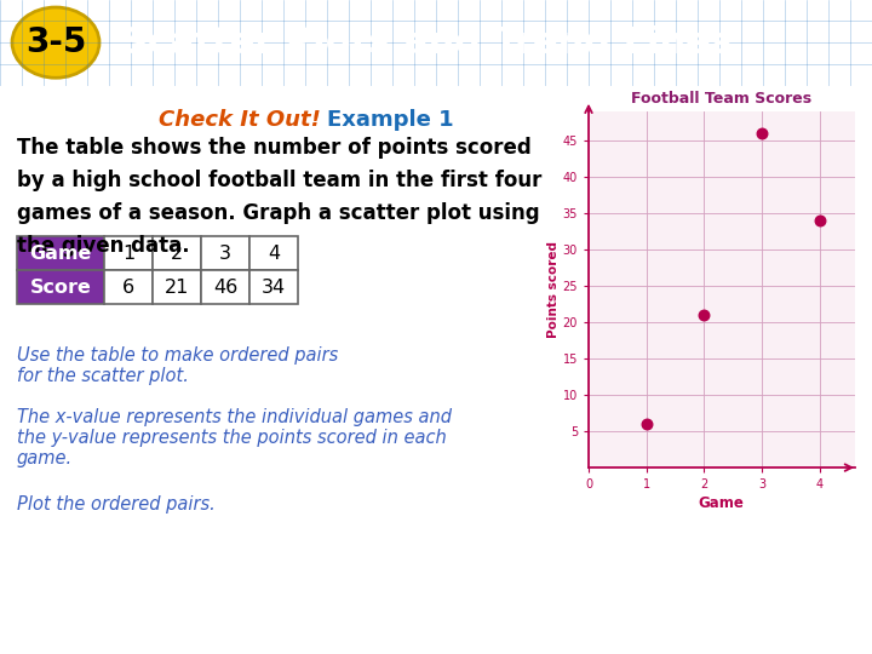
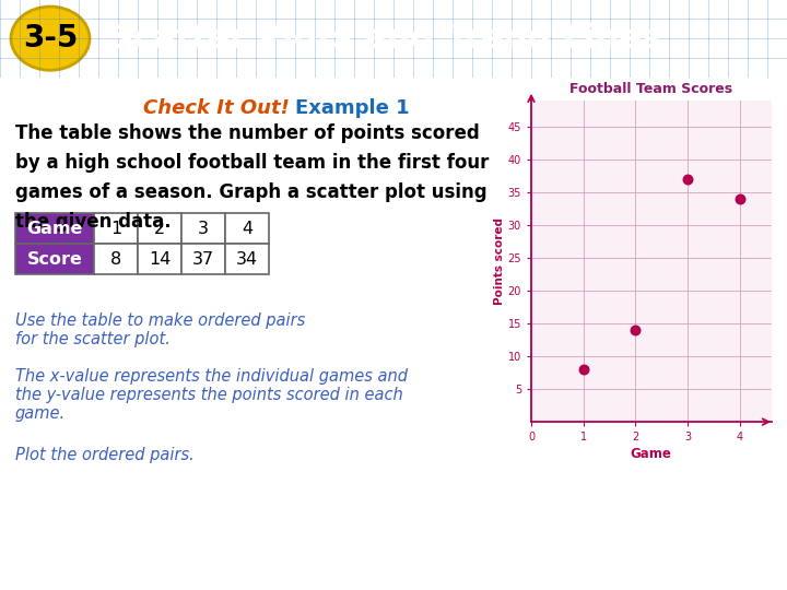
1: 6 -> 8
2: 21 -> 14
3: 46 -> 37
